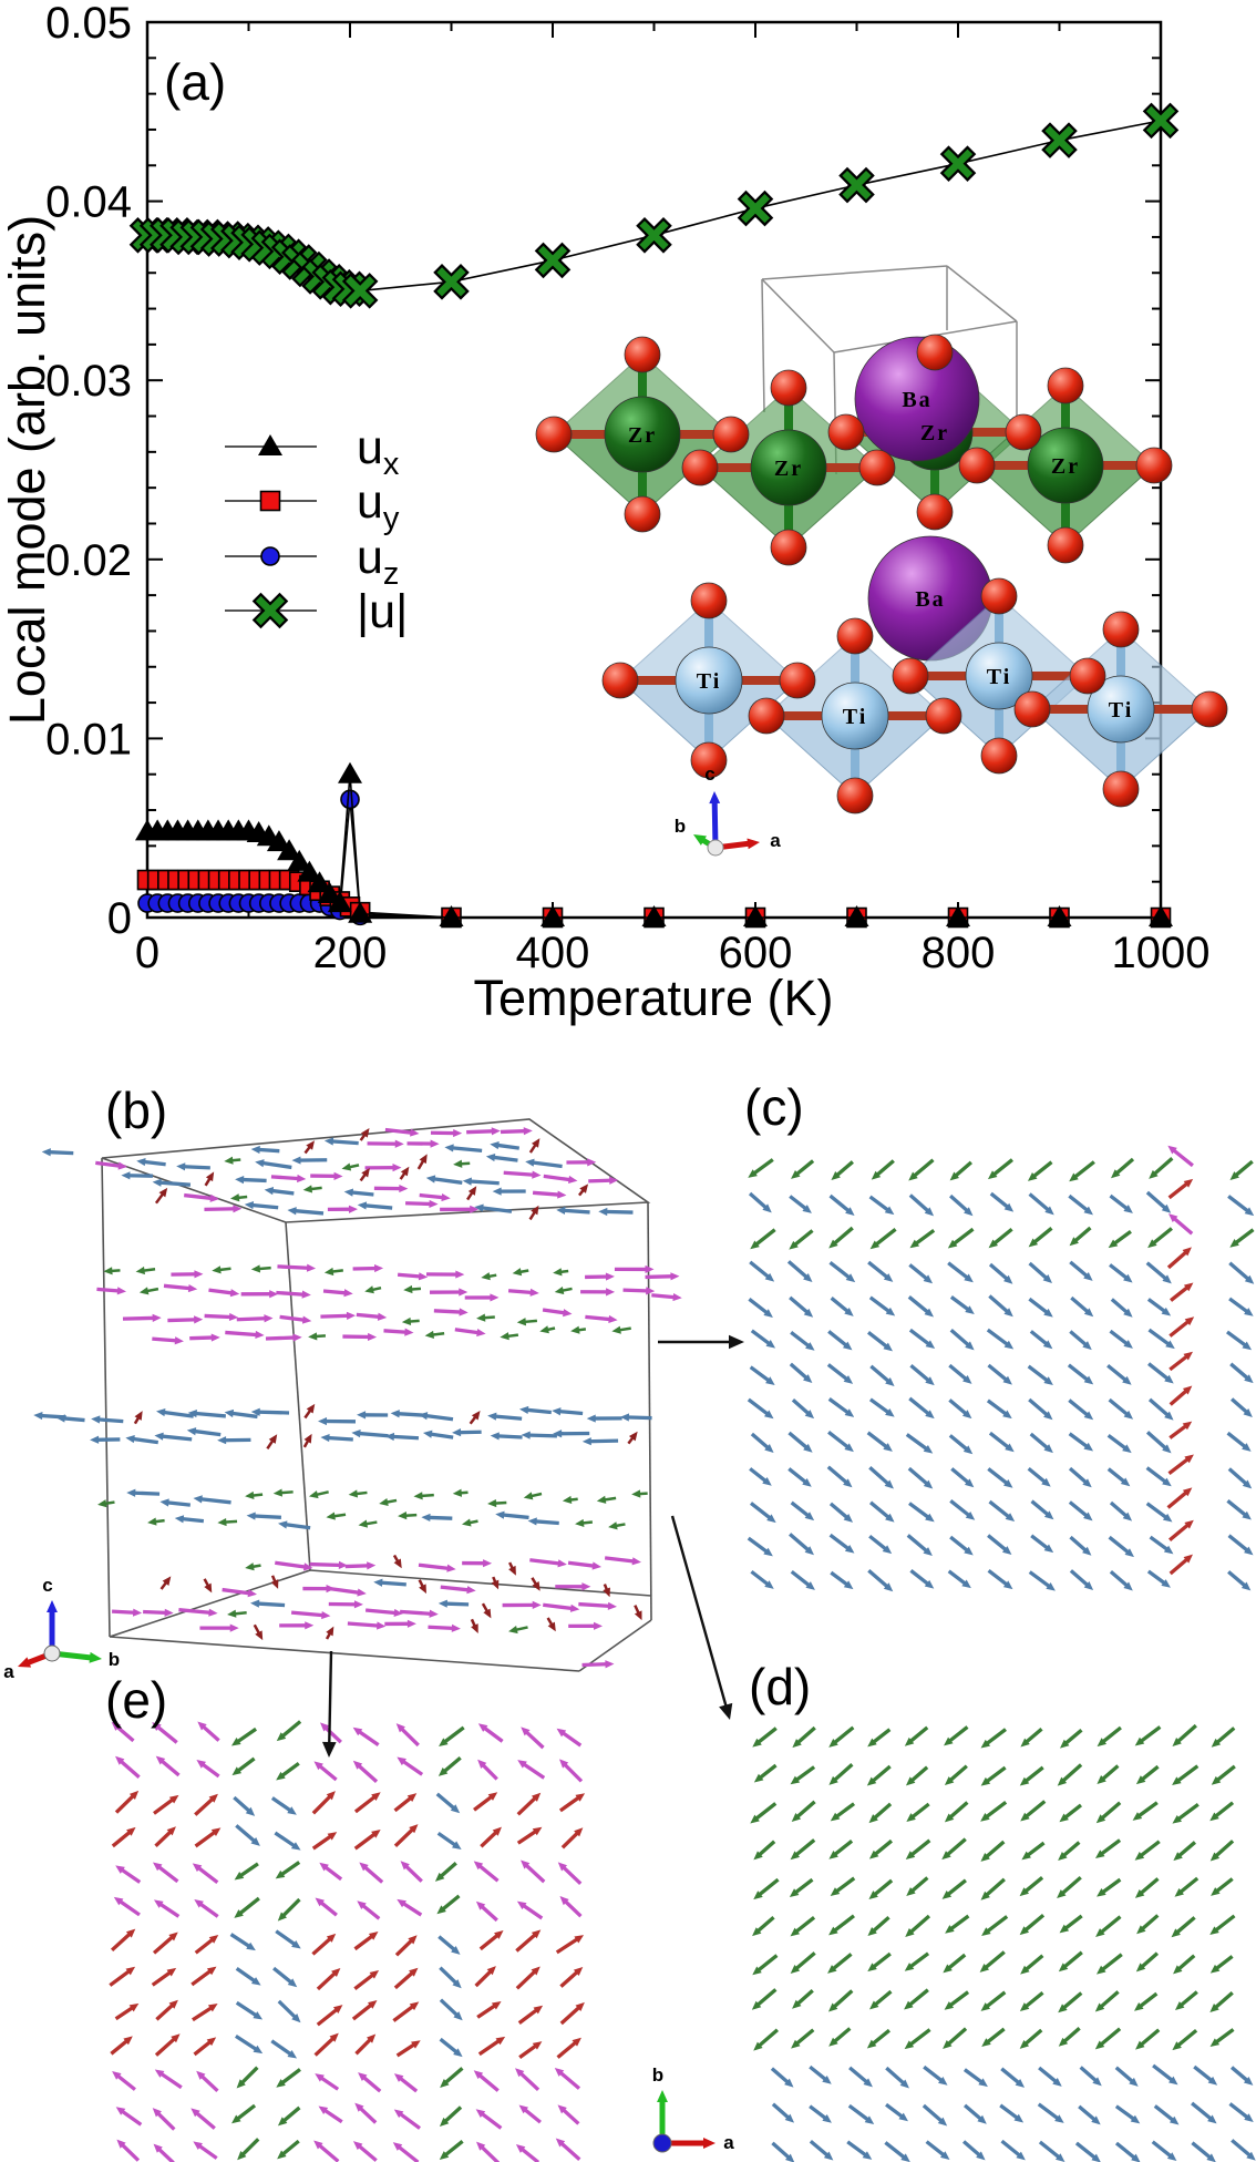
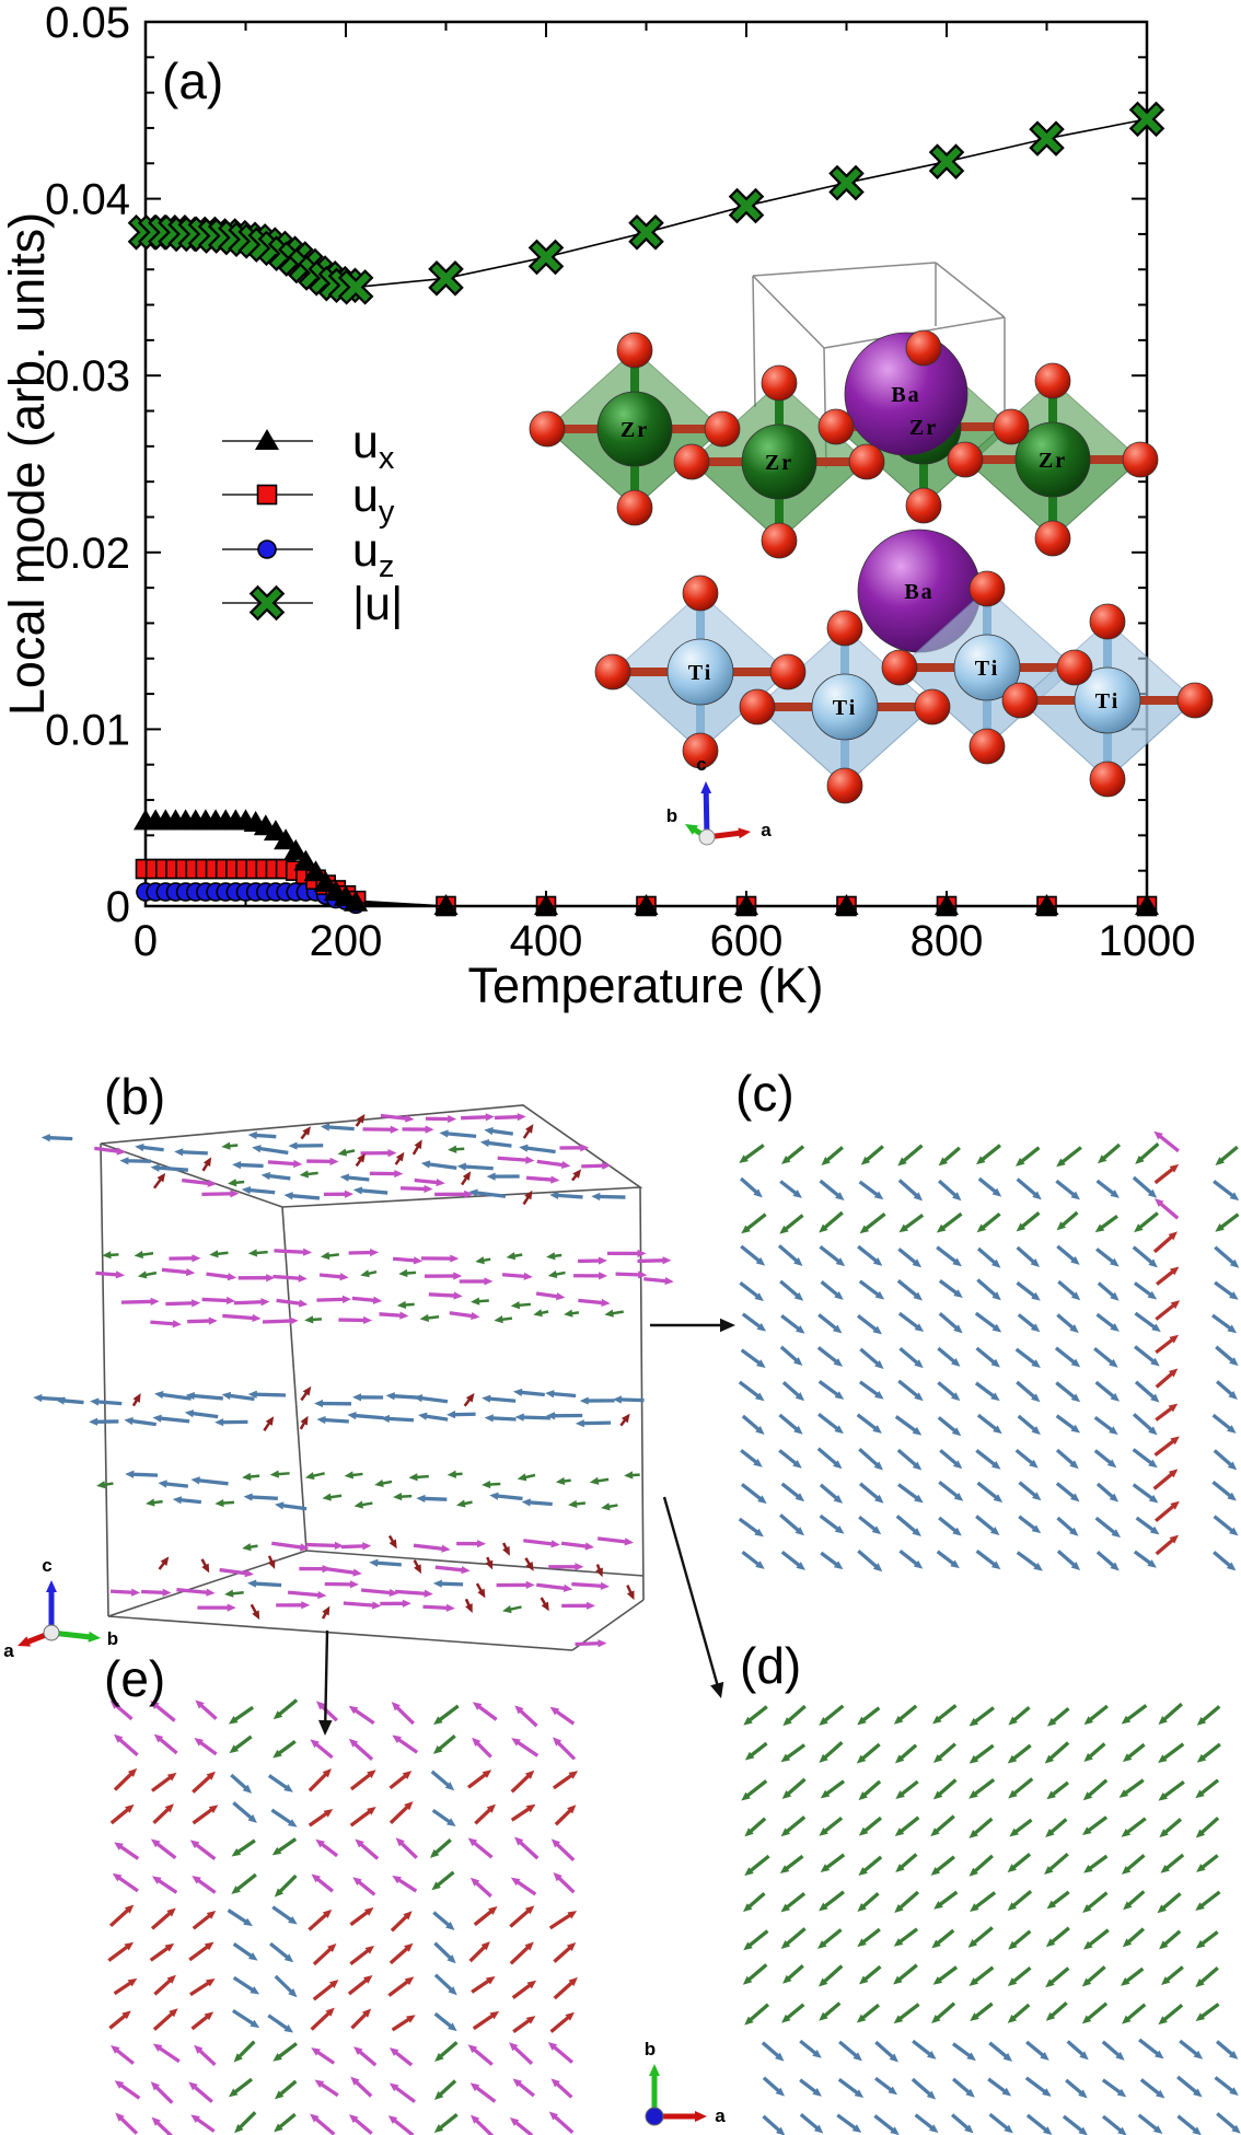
uz/200: 0.0066 -> 0.0003
ux/200: 0.0080 -> 0.0005
